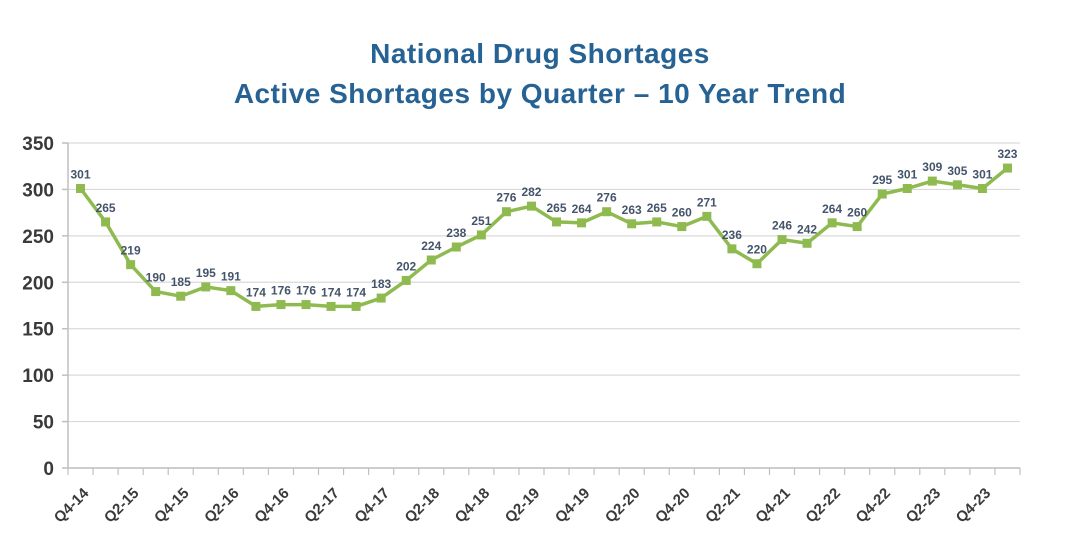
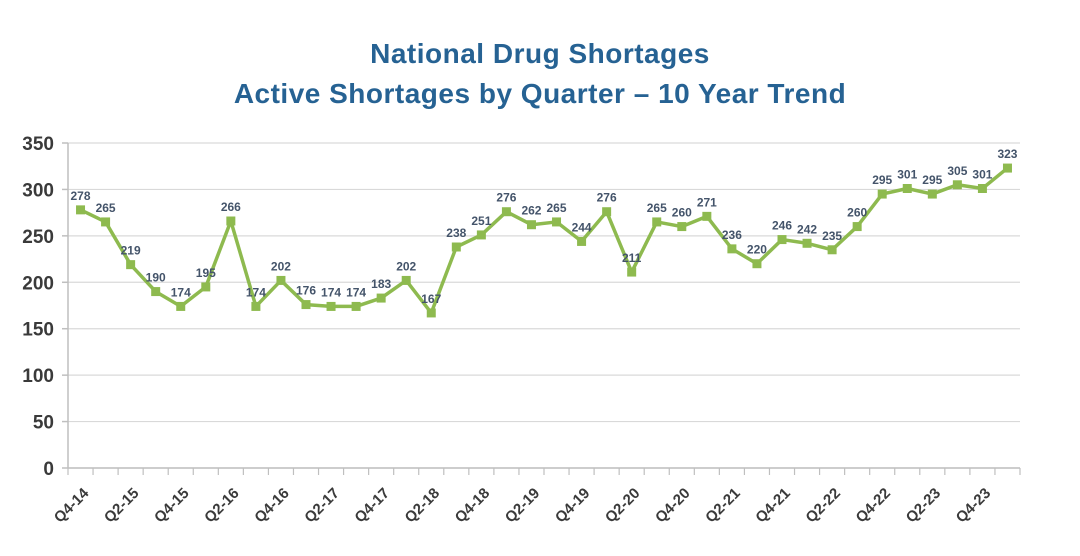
Q4-14: 301 -> 278
Q4-15: 185 -> 174
Q2-16: 191 -> 266
Q4-16: 176 -> 202
Q2-18: 224 -> 167
Q2-19: 282 -> 262
Q4-19: 264 -> 244
Q2-20: 263 -> 211
Q2-22: 264 -> 235
Q2-23: 309 -> 295
